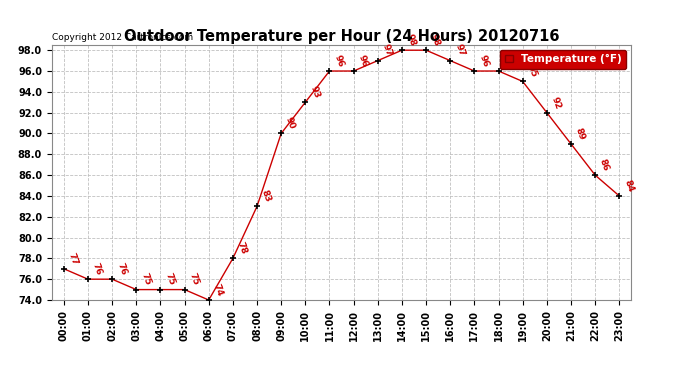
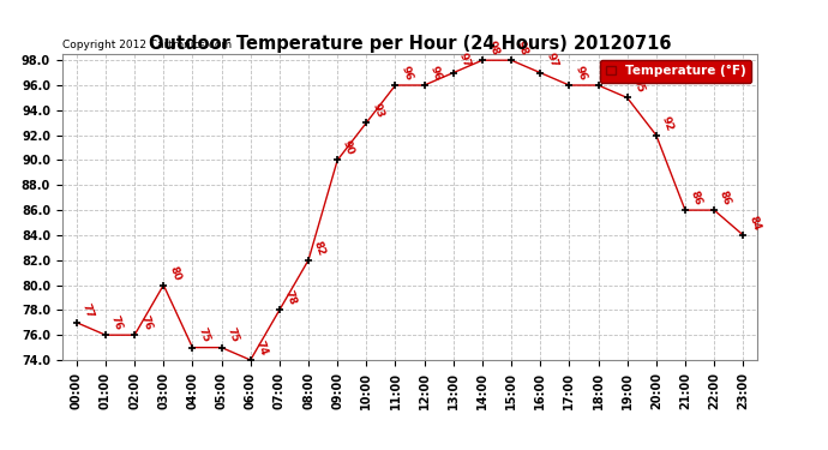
03:00: 75 -> 80
08:00: 83 -> 82
21:00: 89 -> 86
